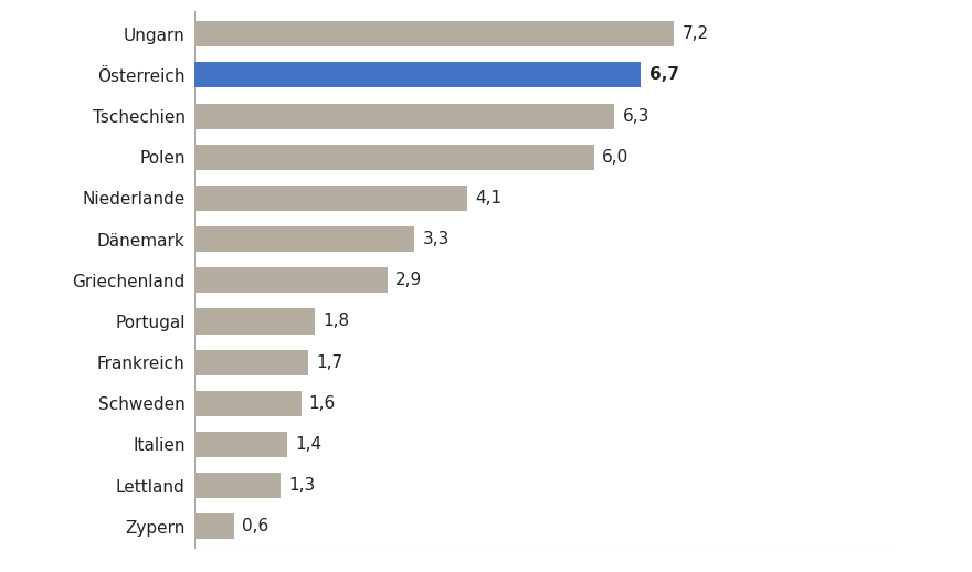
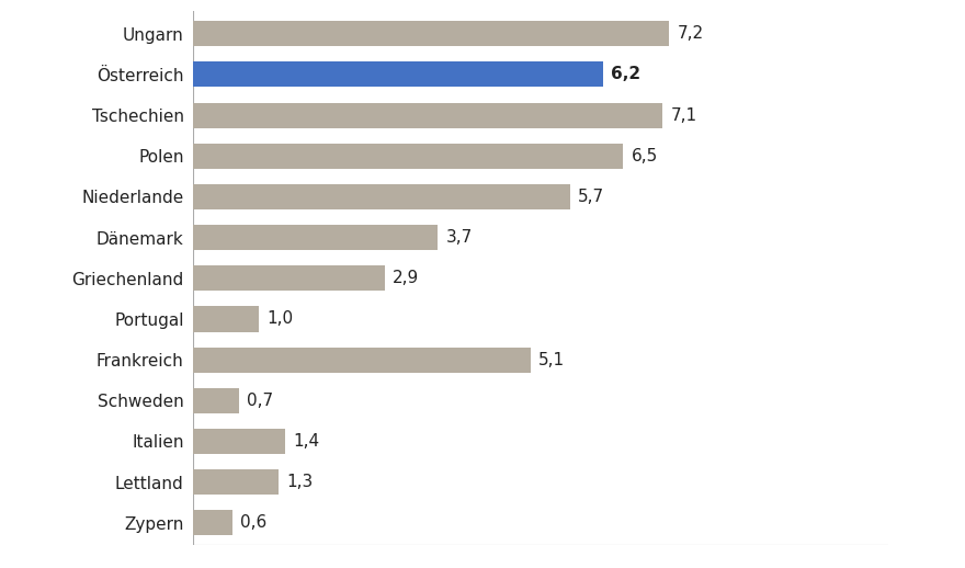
Österreich: 6,7 -> 6,2
Tschechien: 6,3 -> 7,1
Polen: 6,0 -> 6,5
Niederlande: 4,1 -> 5,7
Dänemark: 3,3 -> 3,7
Portugal: 1,8 -> 1,0
Frankreich: 1,7 -> 5,1
Schweden: 1,6 -> 0,7
